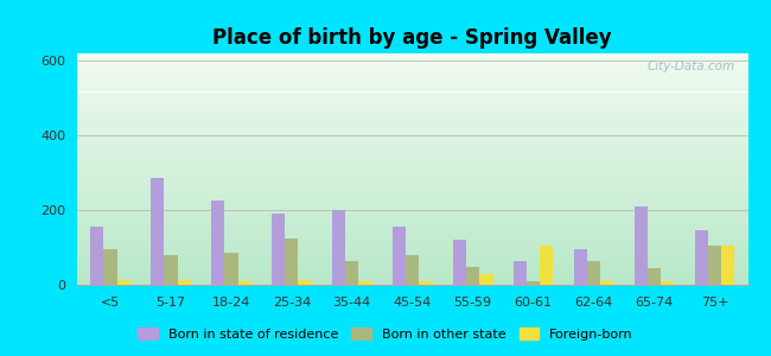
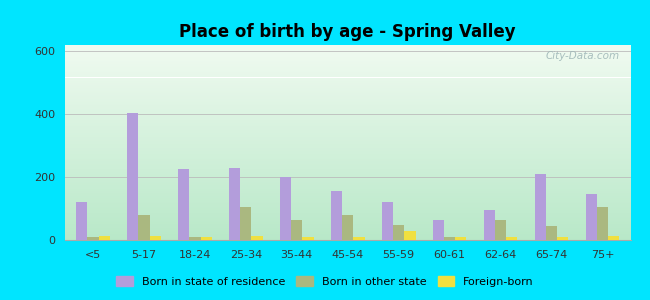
Born in state of residence/<5: 155 -> 120
Born in other state/<5: 95 -> 10
Born in state of residence/5-17: 285 -> 405
Born in other state/18-24: 85 -> 10
Born in state of residence/25-34: 190 -> 228
Born in other state/25-34: 125 -> 105
Foreign-born/60-61: 105 -> 8
Foreign-born/75+: 105 -> 12
